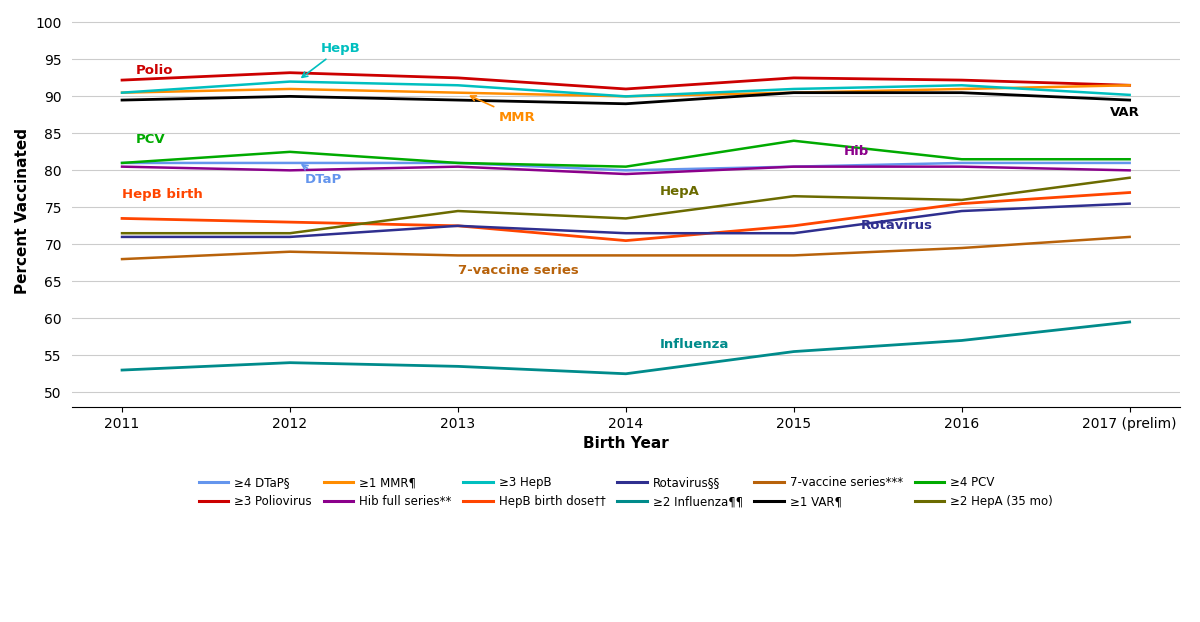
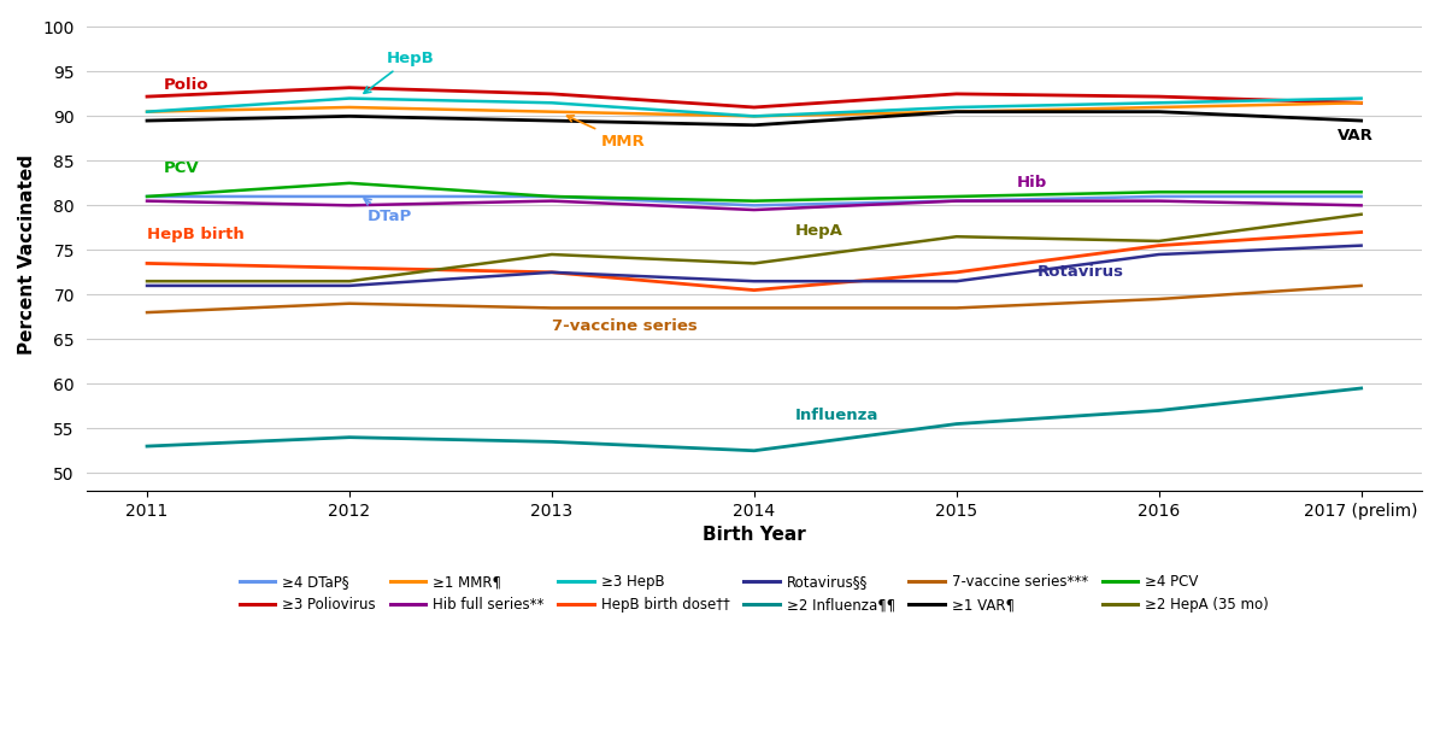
≥4 PCV/2015: 84.0 -> 81.0
≥3 HepB/2017 (prelim): 90.2 -> 92.0
